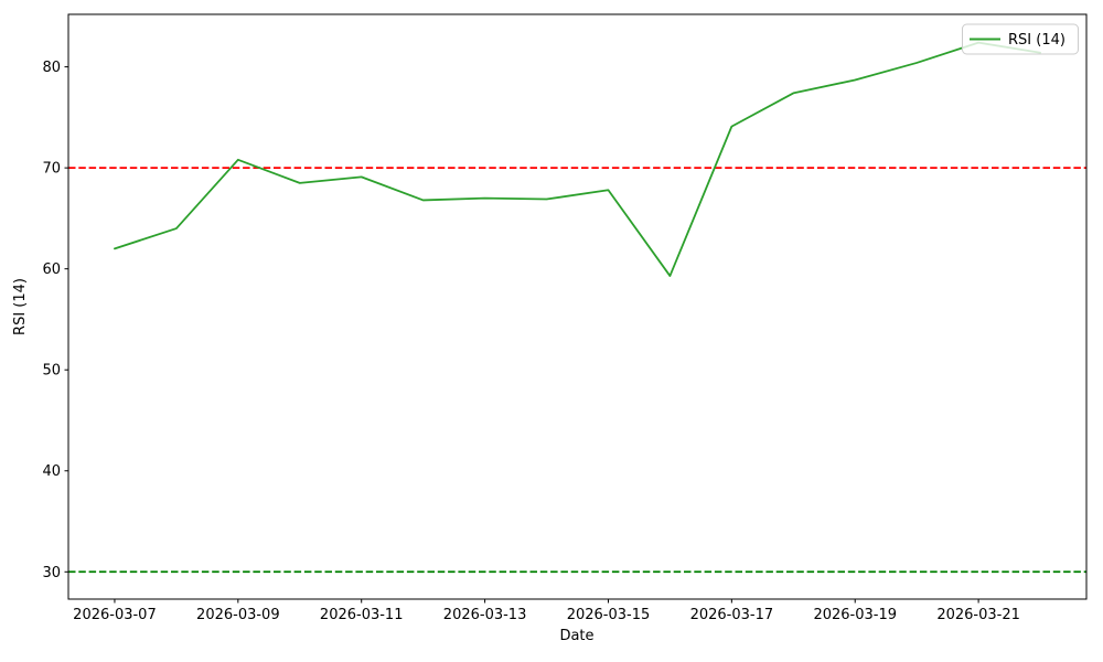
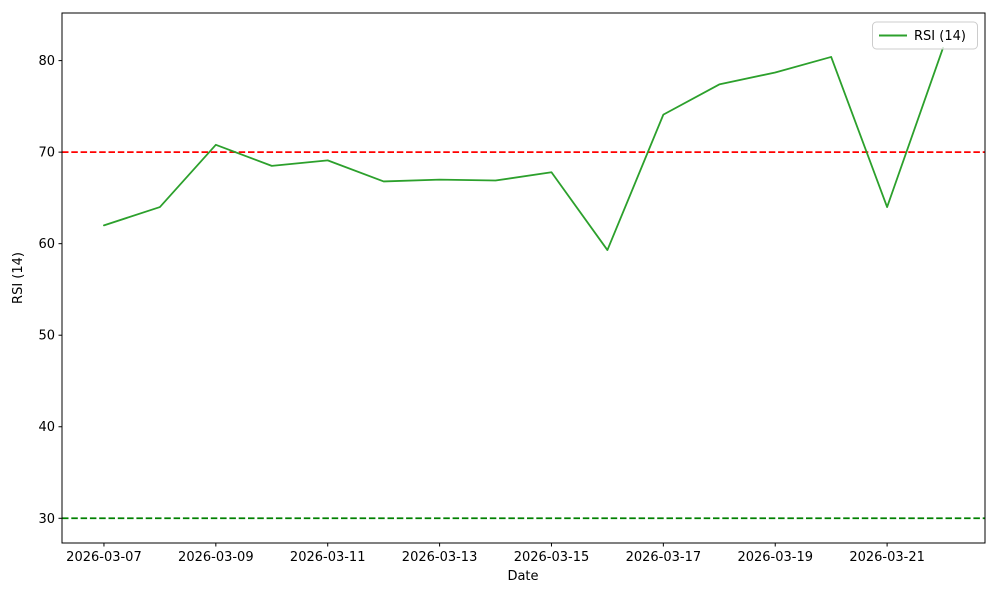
2026-03-21: 82 -> 64
